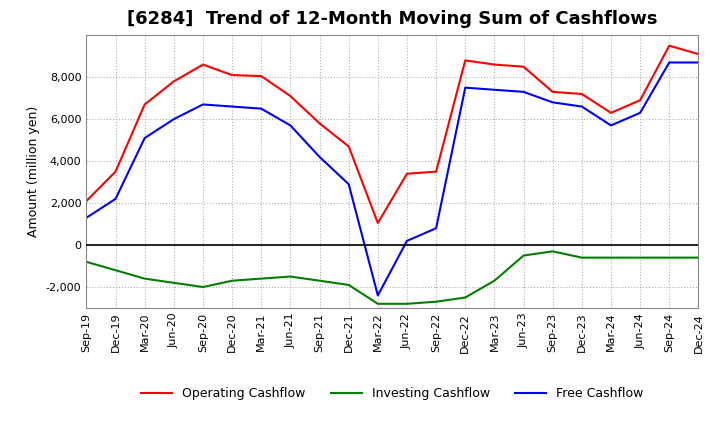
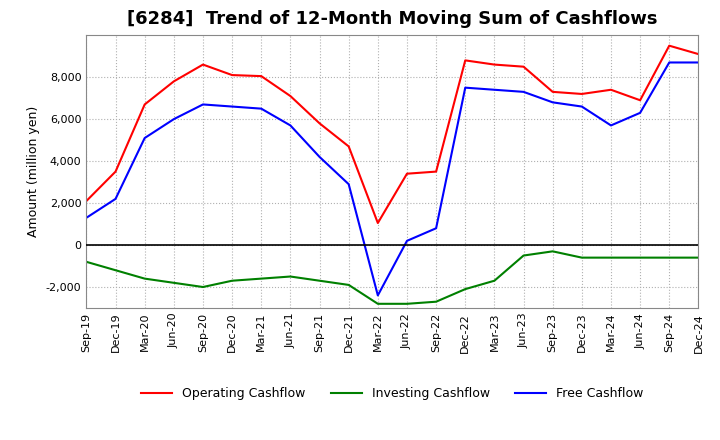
Investing Cashflow/Dec-22: -2,500 -> -2,100
Operating Cashflow/Mar-24: 6,300 -> 7,400
